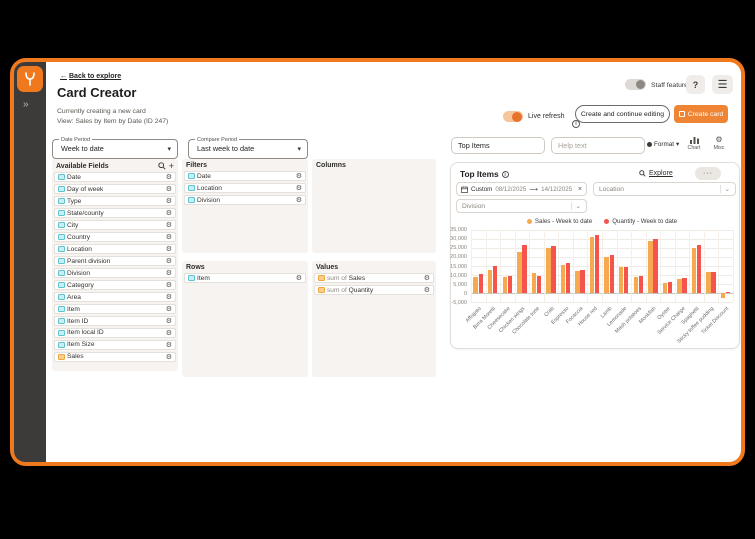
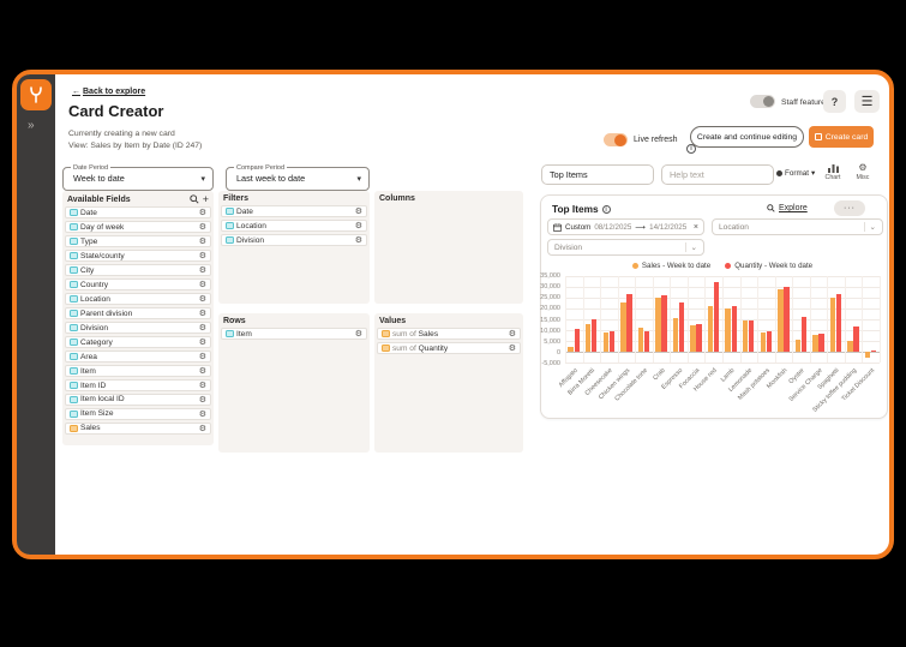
Sales - Week to date/Affogato: 9000 -> 2000
Quantity - Week to date/Espresso: 17000 -> 23000
Sales - Week to date/House red: 31000 -> 21000
Quantity - Week to date/Oyster: 6000 -> 16000
Sales - Week to date/Sticky toffee pudding: 12000 -> 5000
